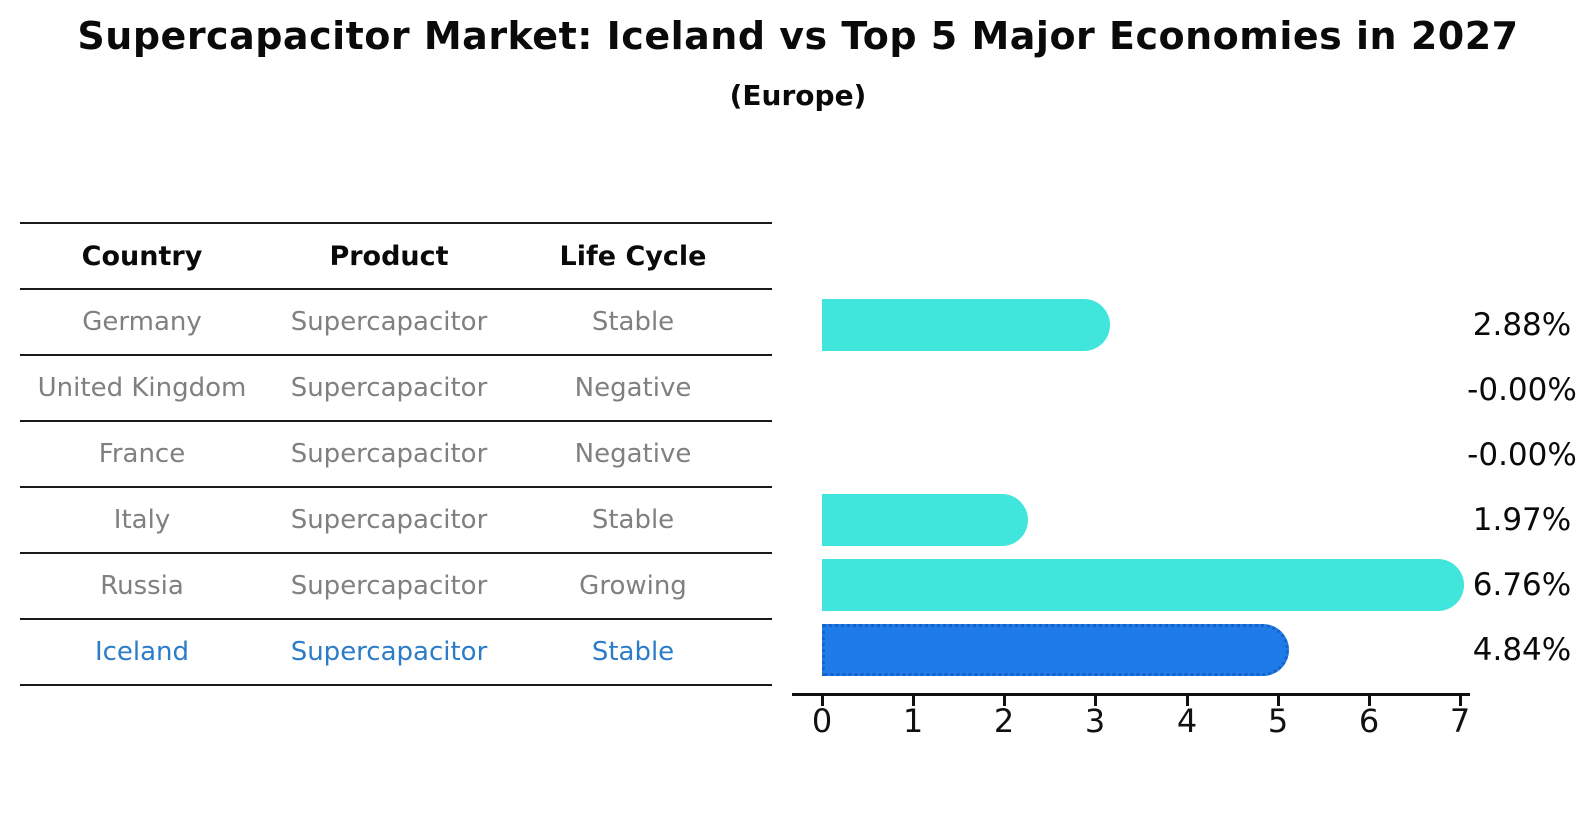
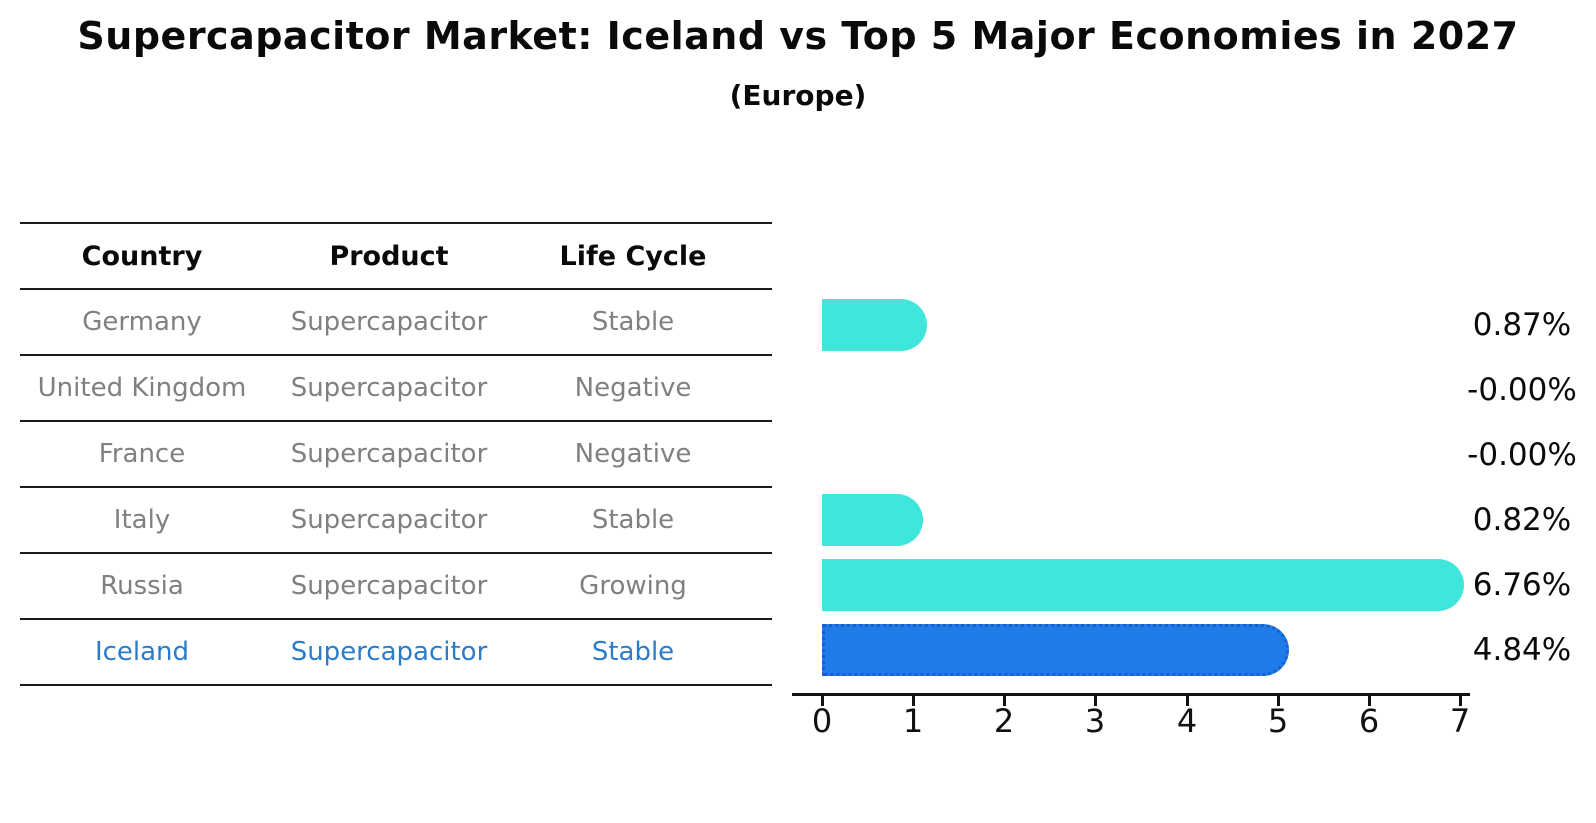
Germany: 2.88% -> 0.87%
Italy: 1.97% -> 0.82%
